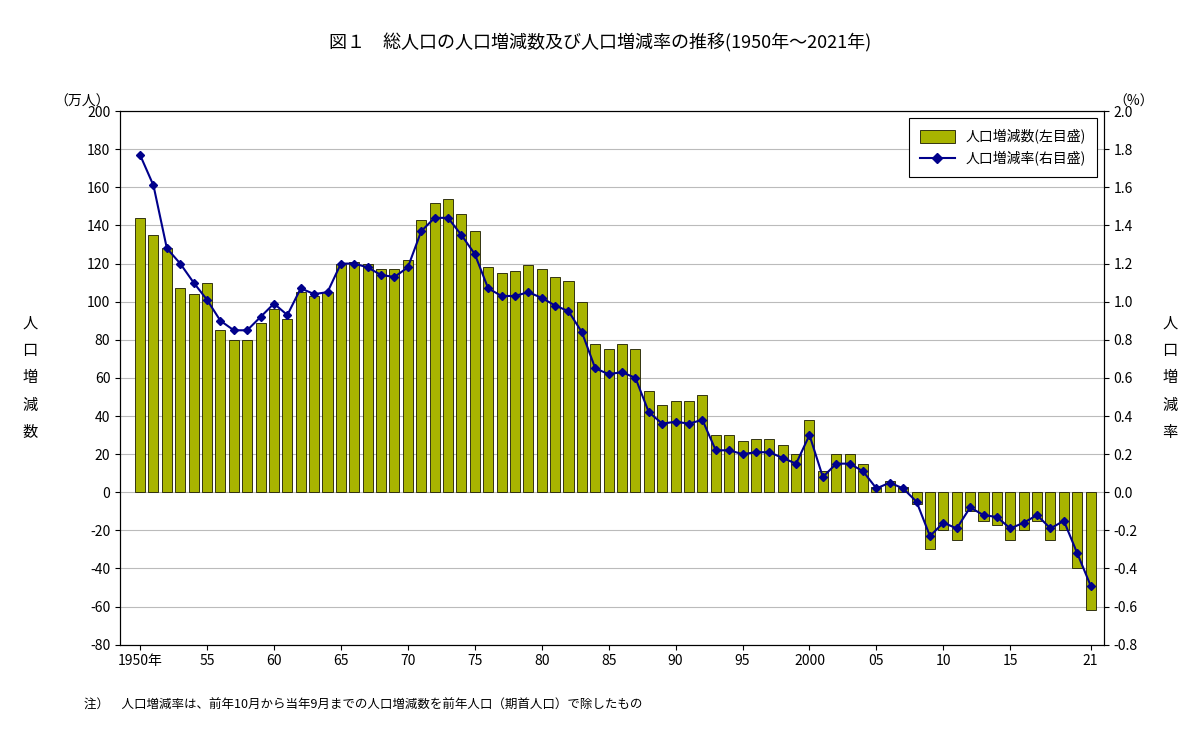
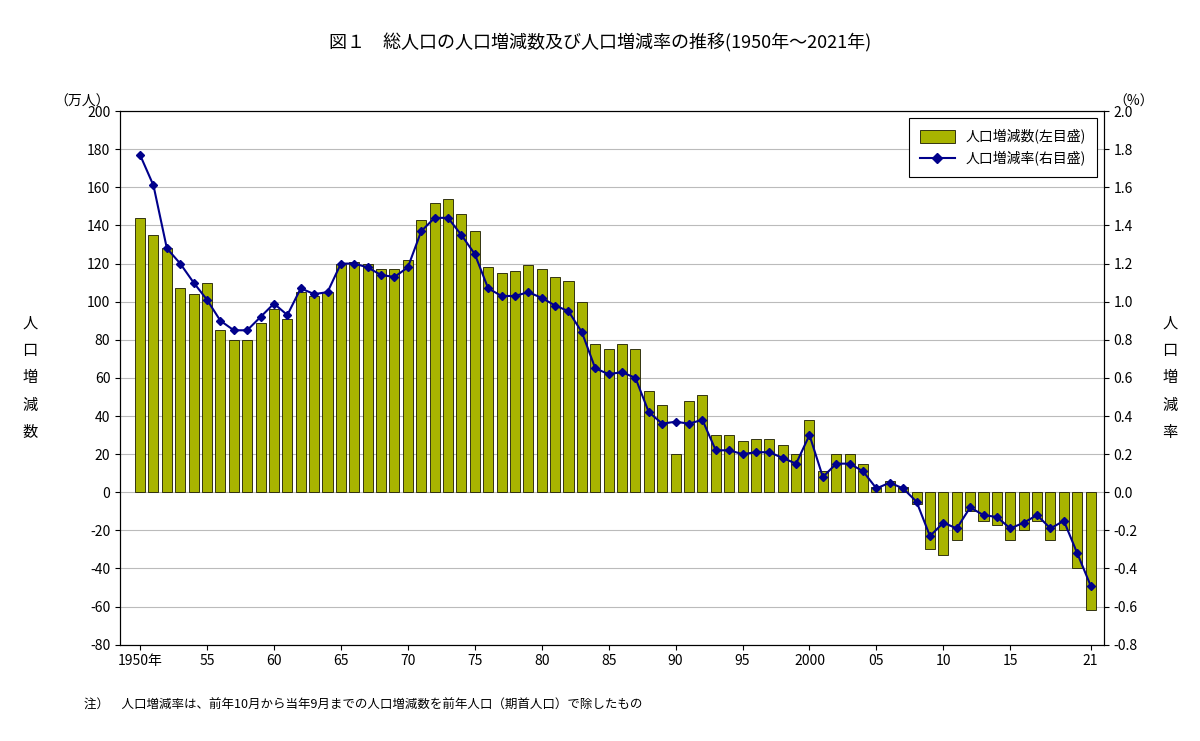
人口増減数(左目盛)/90: 48 -> 20
人口増減数(左目盛)/10: -20 -> -33
